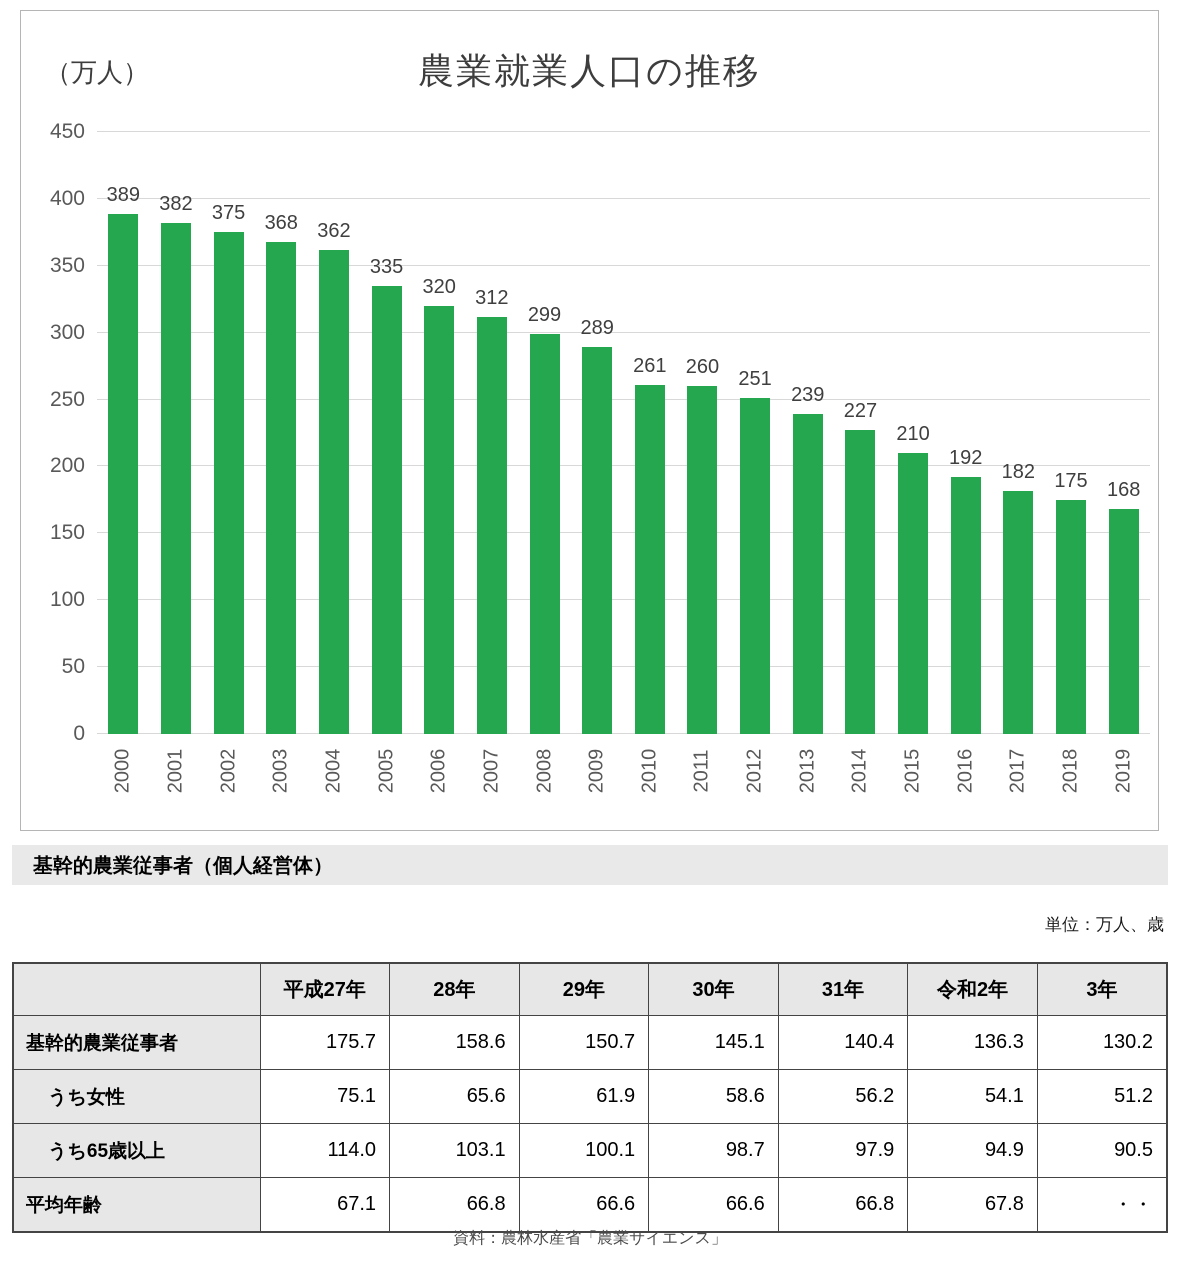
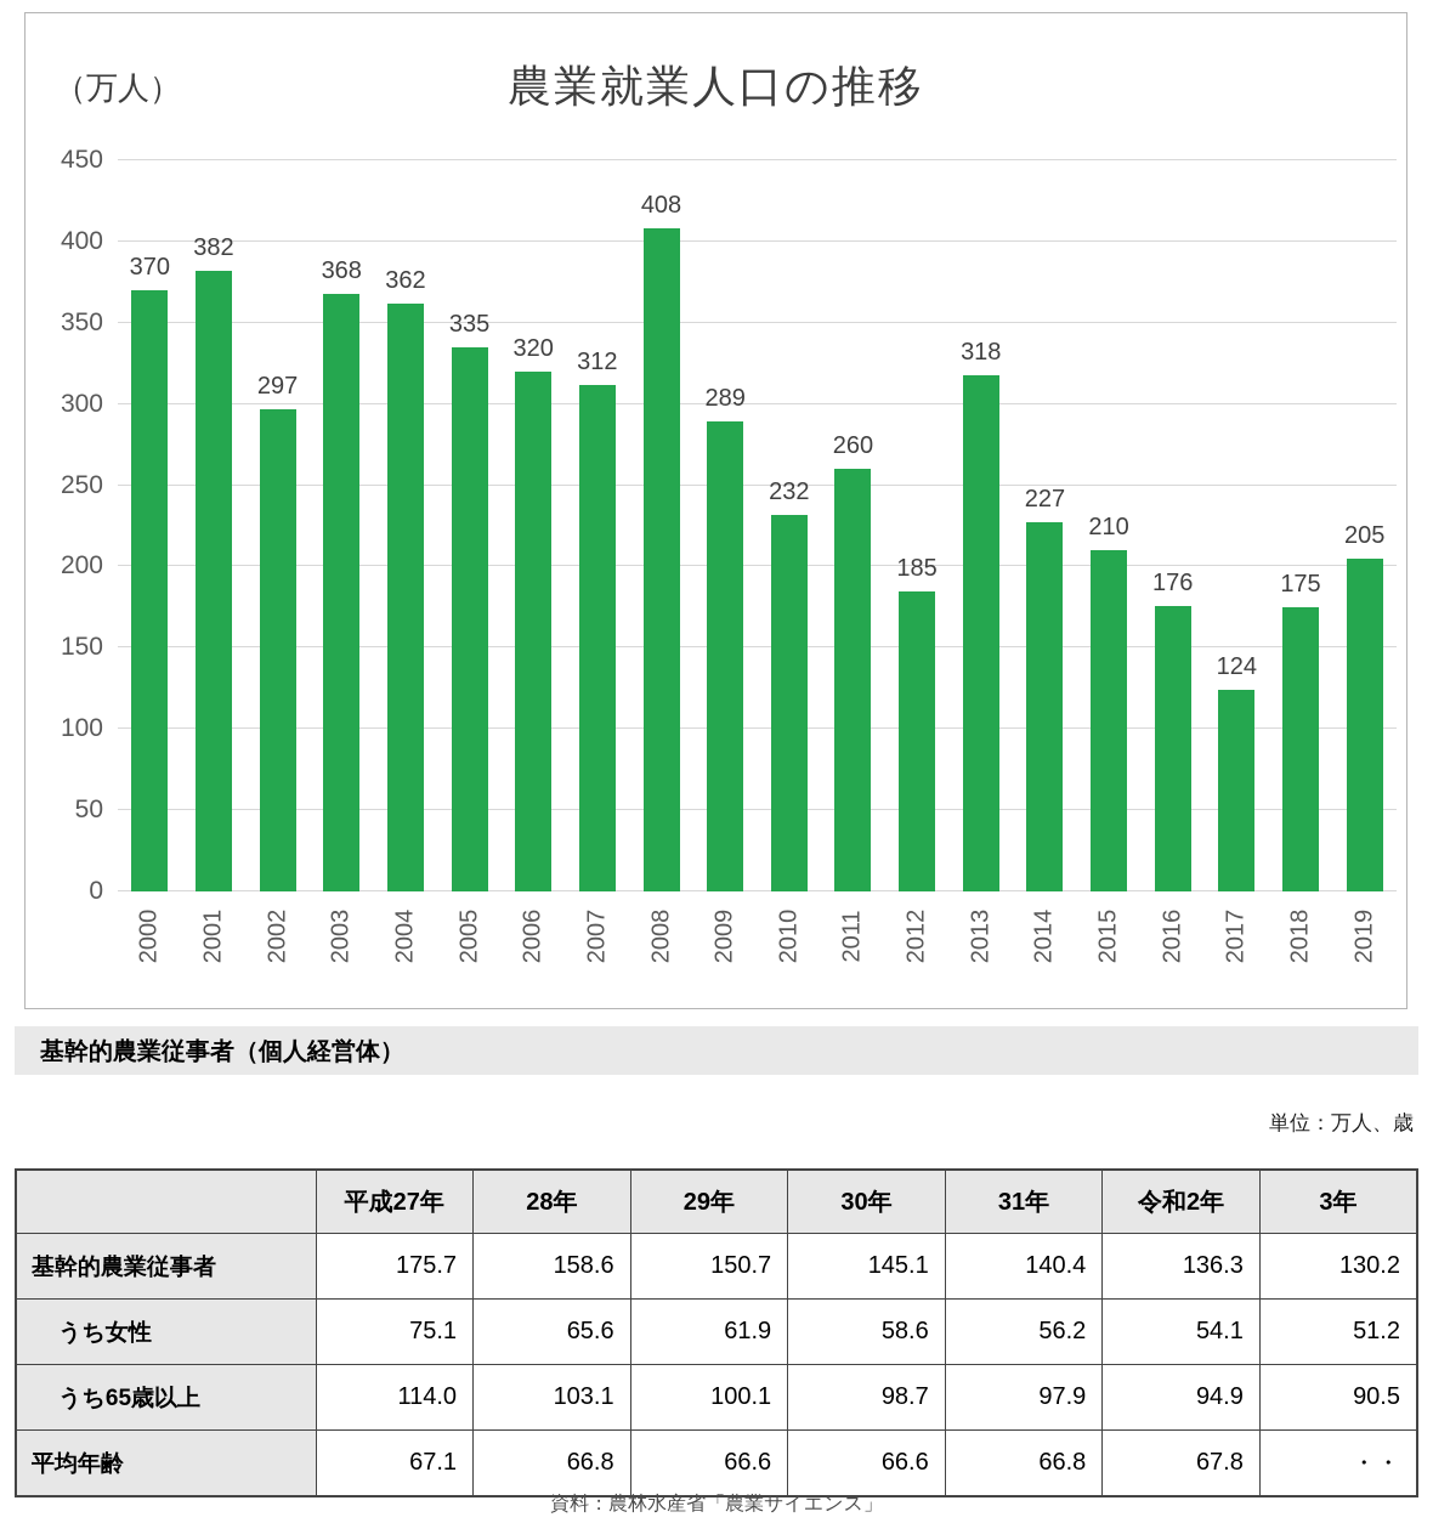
農業就業人口の推移/2000: 389 -> 370
農業就業人口の推移/2002: 375 -> 297
農業就業人口の推移/2008: 299 -> 408
農業就業人口の推移/2010: 261 -> 232
農業就業人口の推移/2012: 251 -> 185
農業就業人口の推移/2013: 239 -> 318
農業就業人口の推移/2016: 192 -> 176
農業就業人口の推移/2017: 182 -> 124
農業就業人口の推移/2019: 168 -> 205
